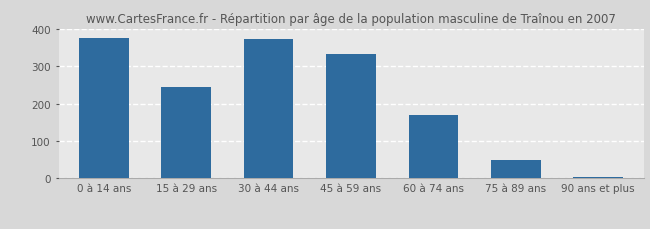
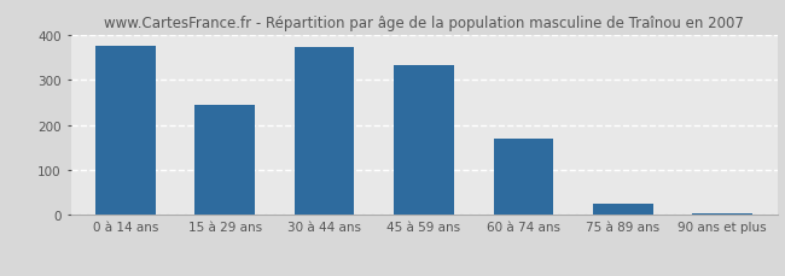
75 à 89 ans: 50 -> 25
